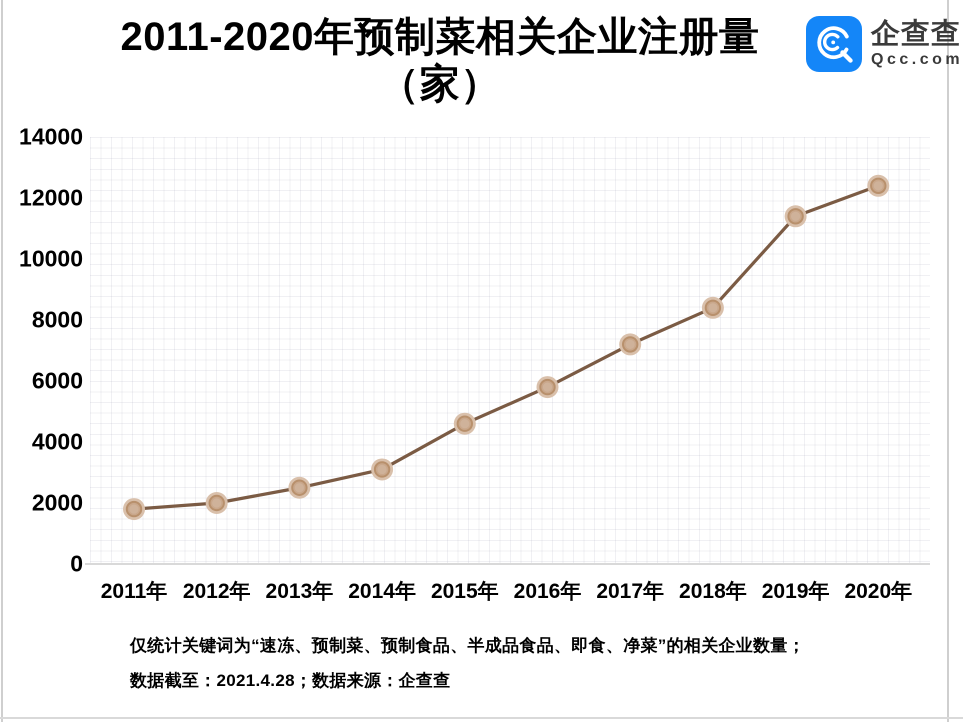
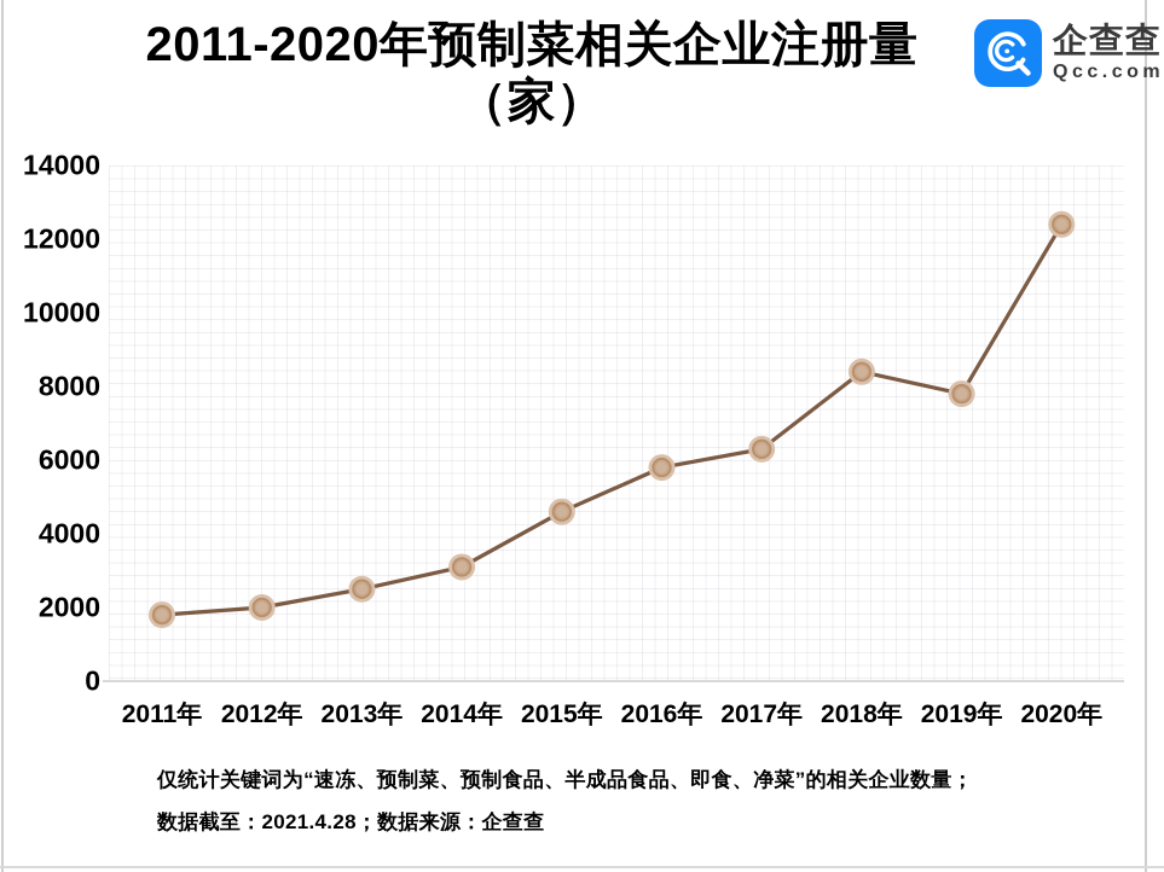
2017年: 7200 -> 6300
2019年: 11400 -> 7800
